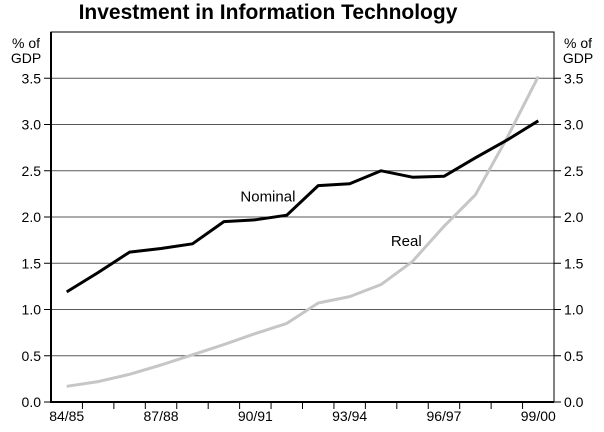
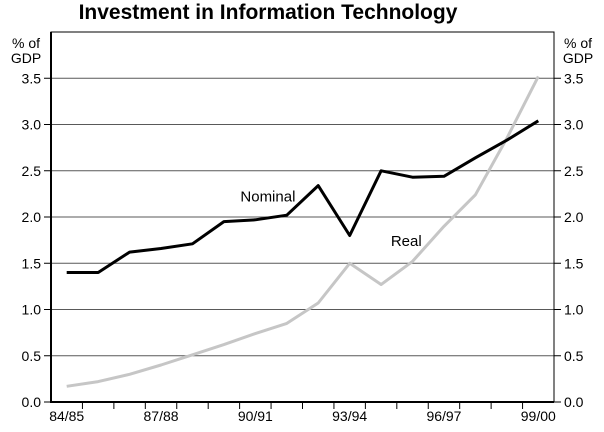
Nominal/84/85: 1.2 -> 1.4
Nominal/93/94: 2.4 -> 1.8
Real/93/94: 1.1 -> 1.5
